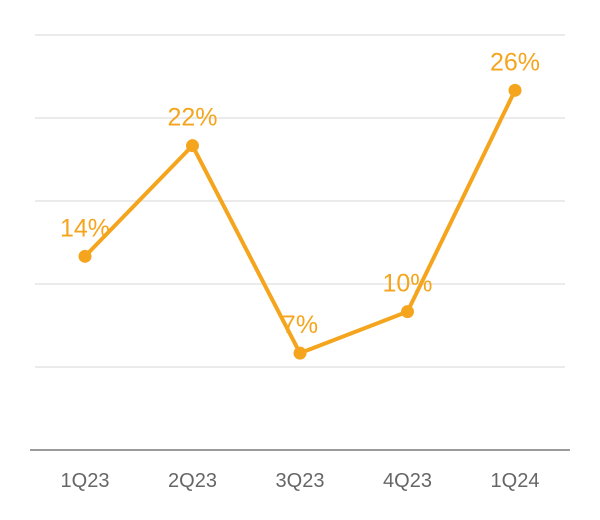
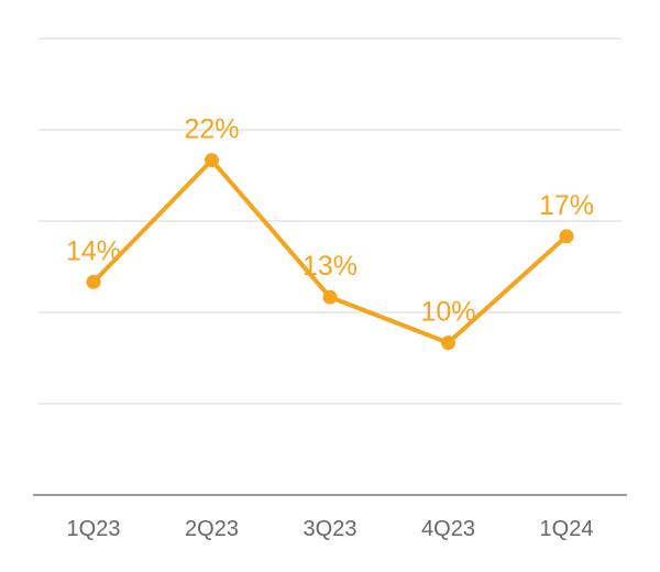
3Q23: 7% -> 13%
1Q24: 26% -> 17%
